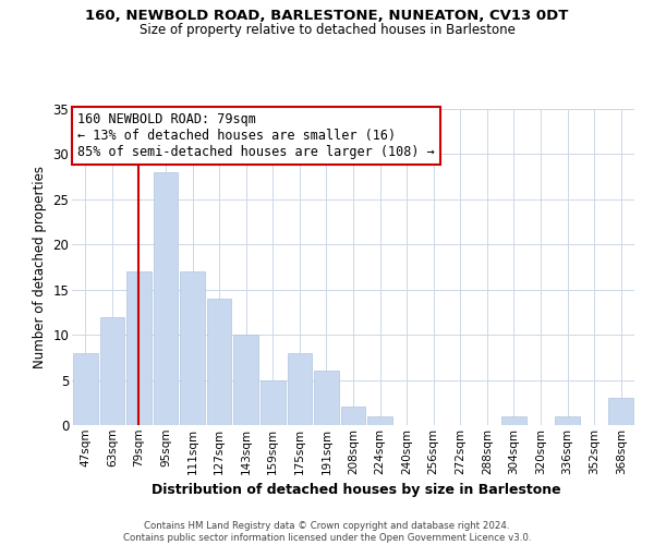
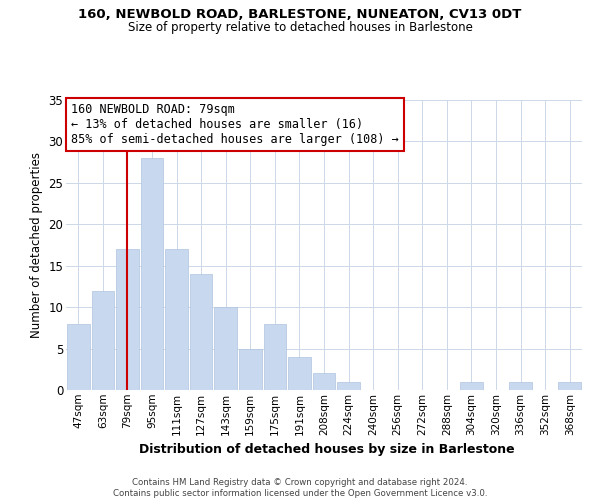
191sqm: 6 -> 4
368sqm: 3 -> 1
